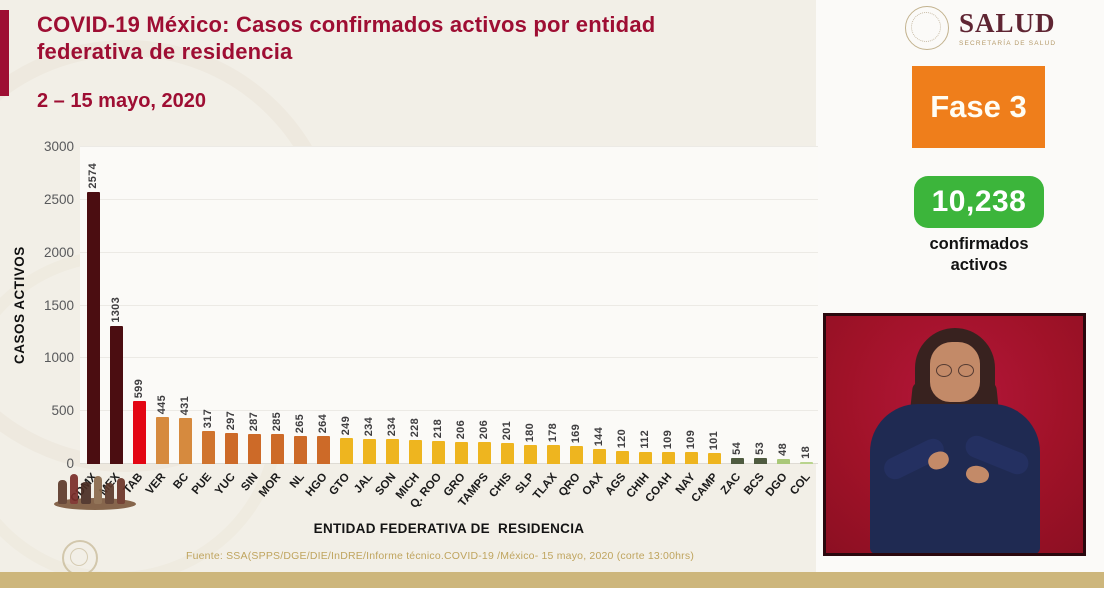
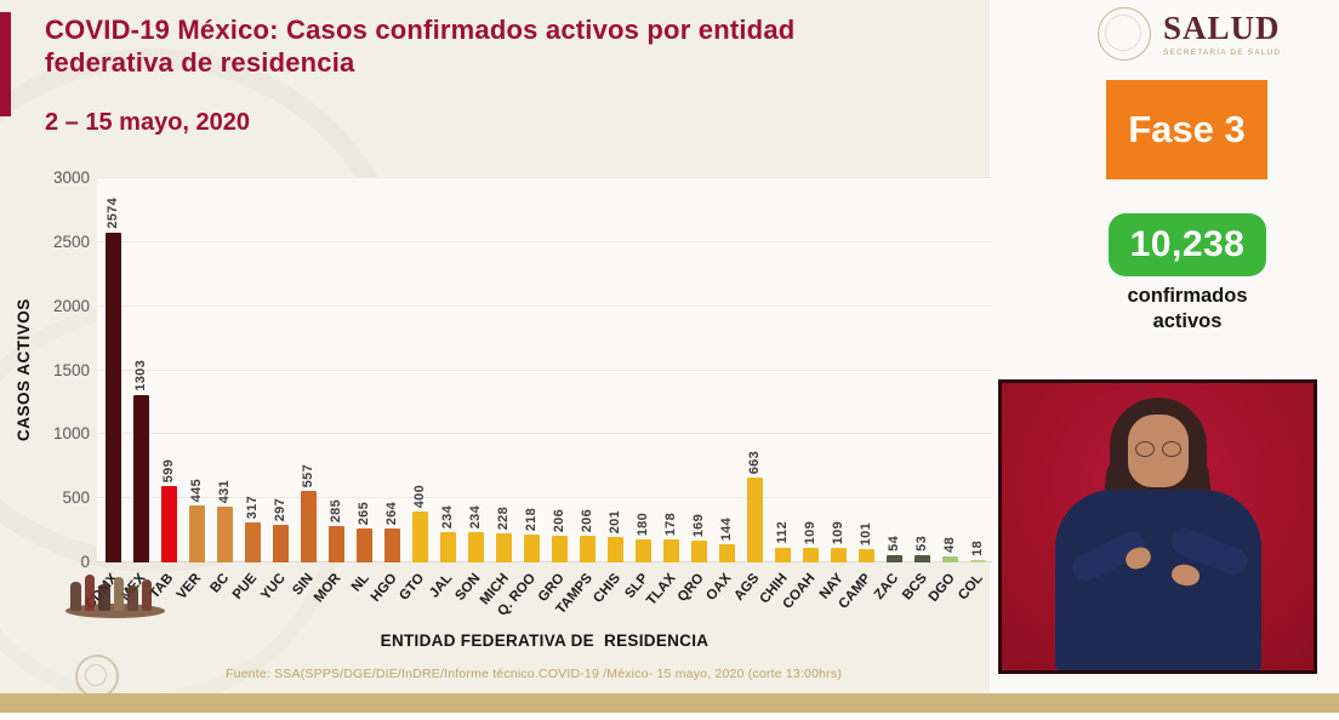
SIN: 287 -> 557
GTO: 249 -> 400
AGS: 120 -> 663
